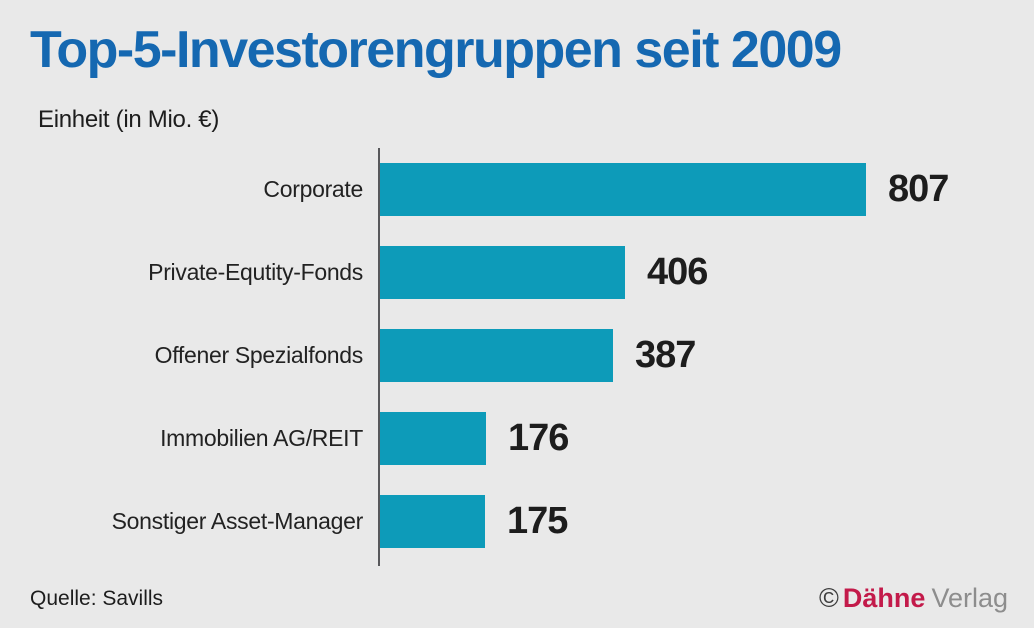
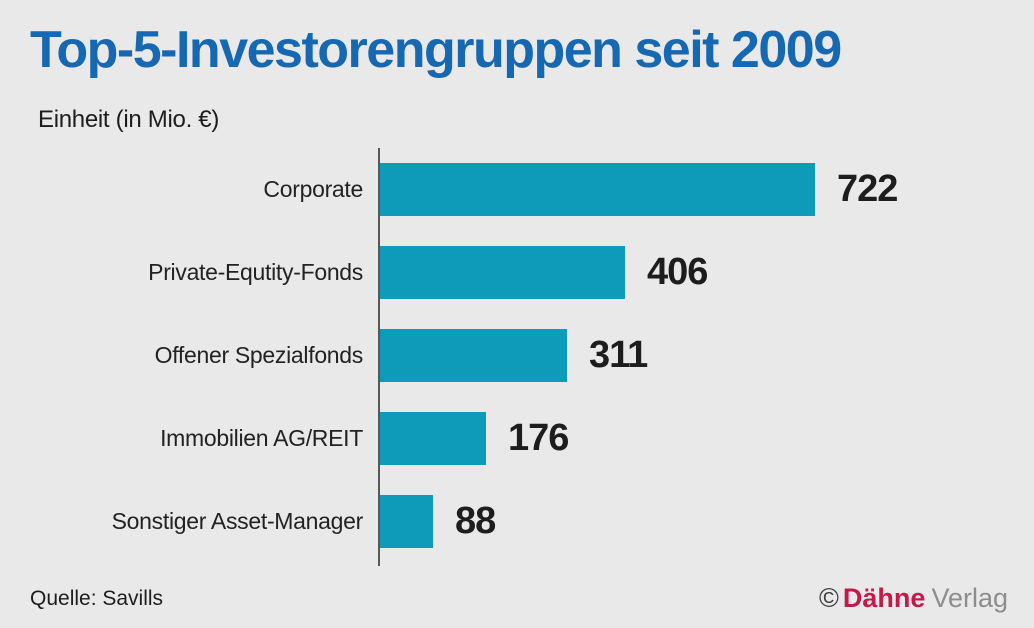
Corporate: 807 -> 722
Offener Spezialfonds: 387 -> 311
Sonstiger Asset-Manager: 175 -> 88
